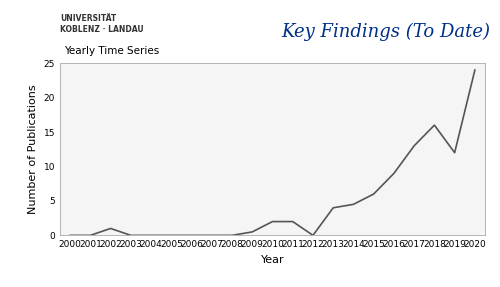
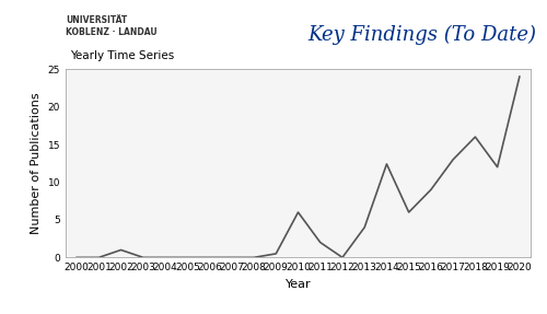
2010: 2.0 -> 6.0
2014: 4.5 -> 12.4
